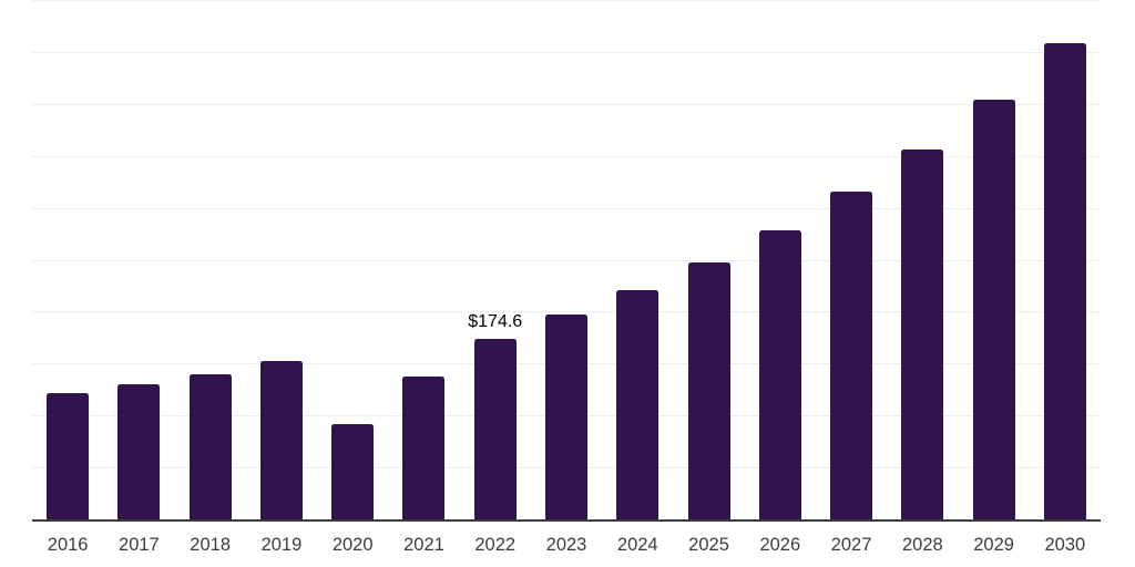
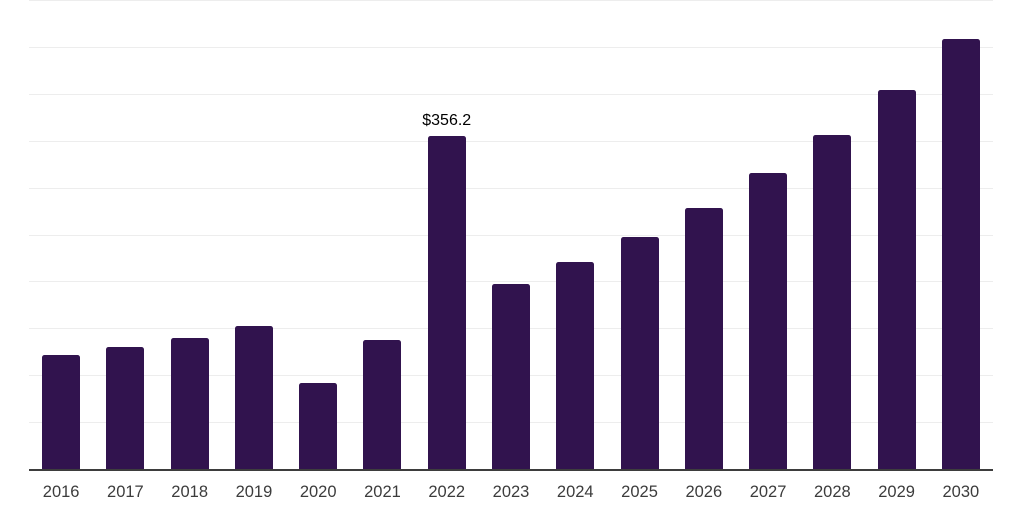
2022: $174.6 -> $356.2
